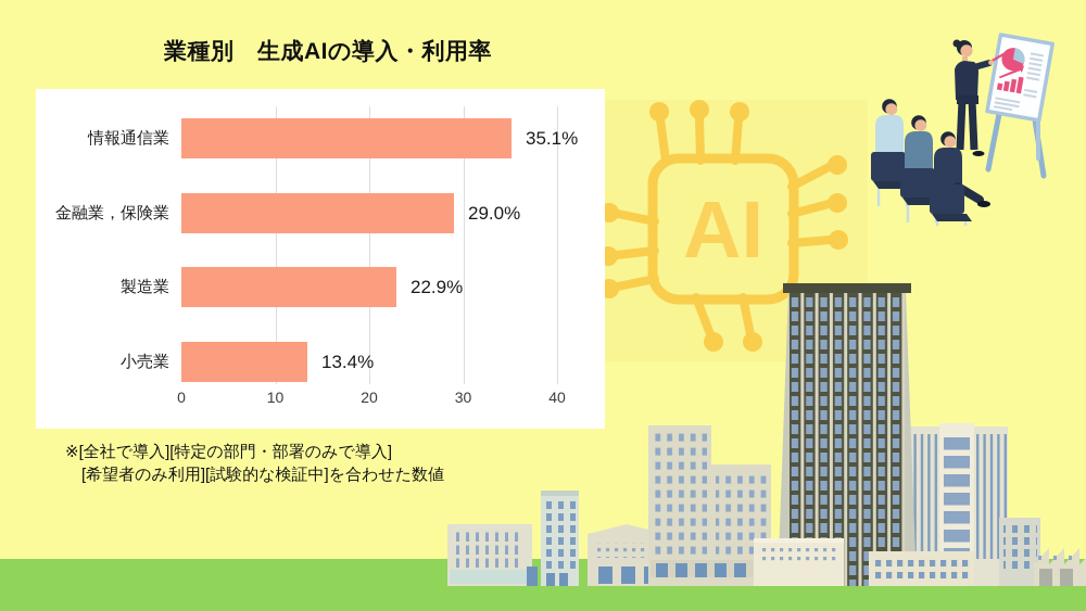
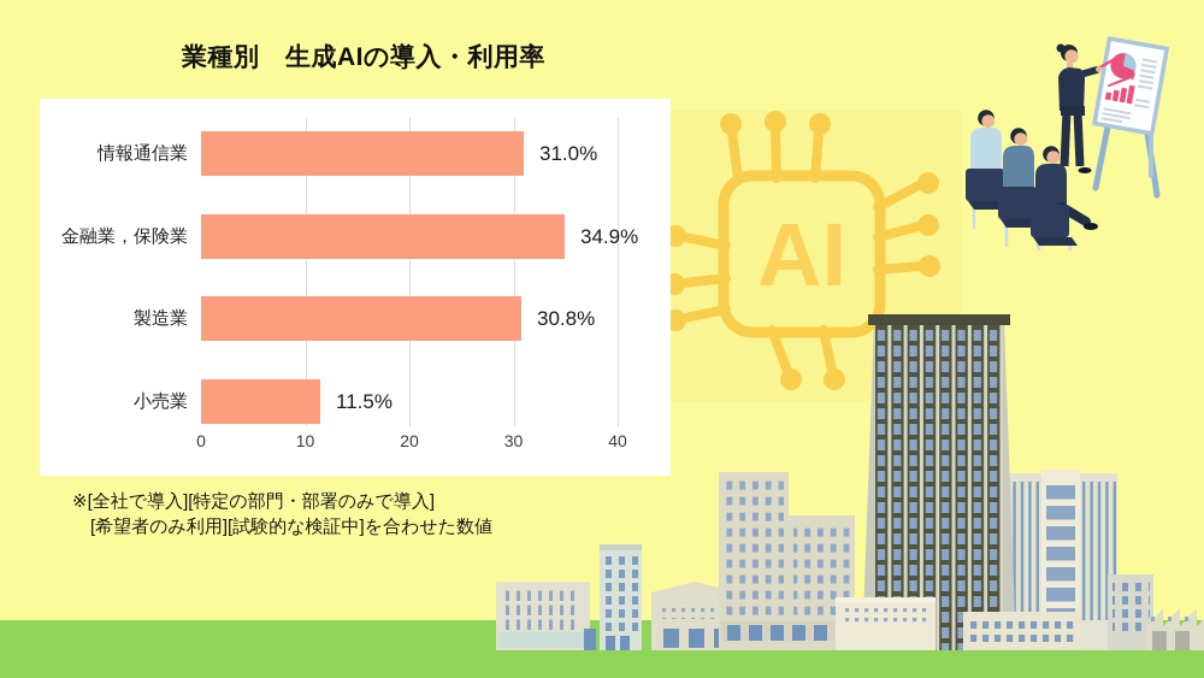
情報通信業: 35.1% -> 31.0%
金融業，保険業: 29.0% -> 34.9%
製造業: 22.9% -> 30.8%
小売業: 13.4% -> 11.5%
